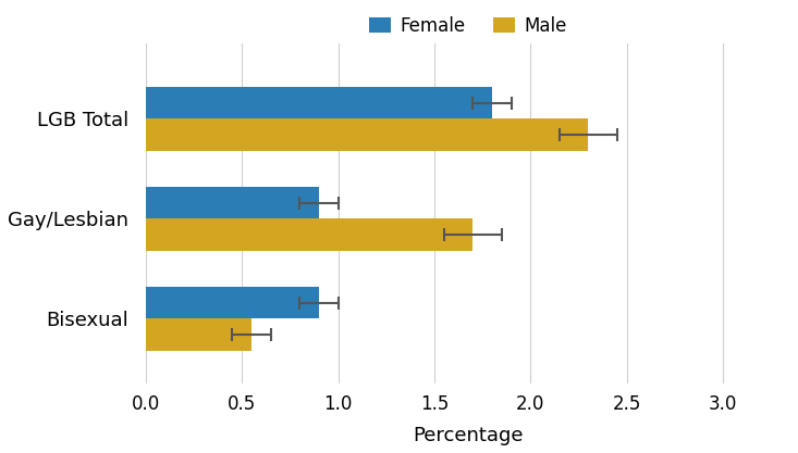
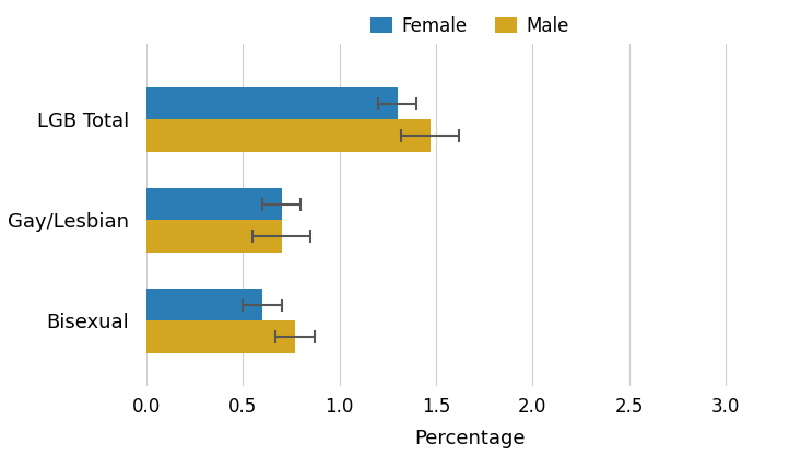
Female/LGB Total: 1.8 -> 1.3
Male/LGB Total: 2.30 -> 1.47
Female/Gay/Lesbian: 0.9 -> 0.7
Male/Gay/Lesbian: 1.70 -> 0.70
Female/Bisexual: 0.9 -> 0.6
Male/Bisexual: 0.55 -> 0.77
